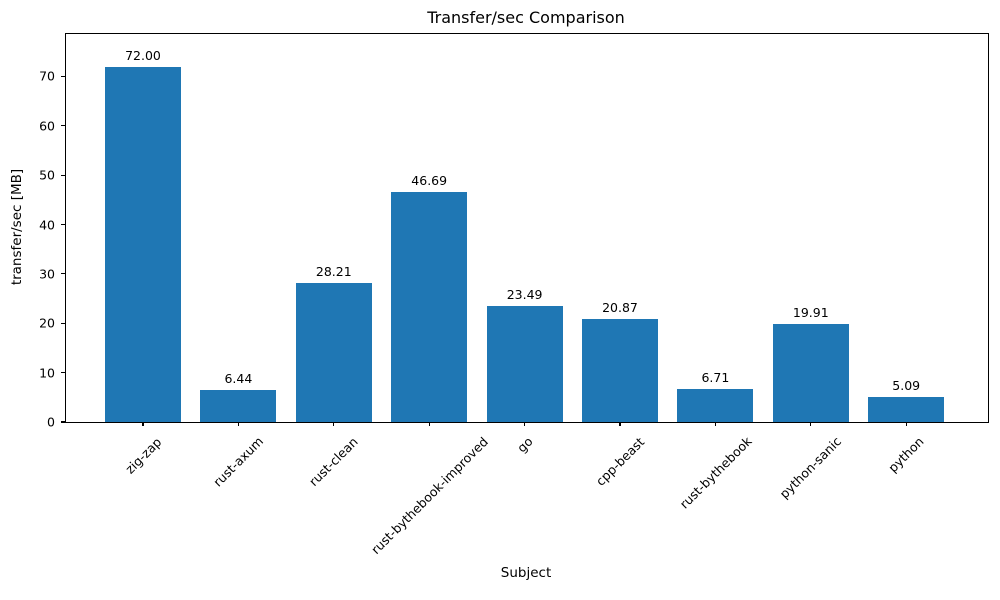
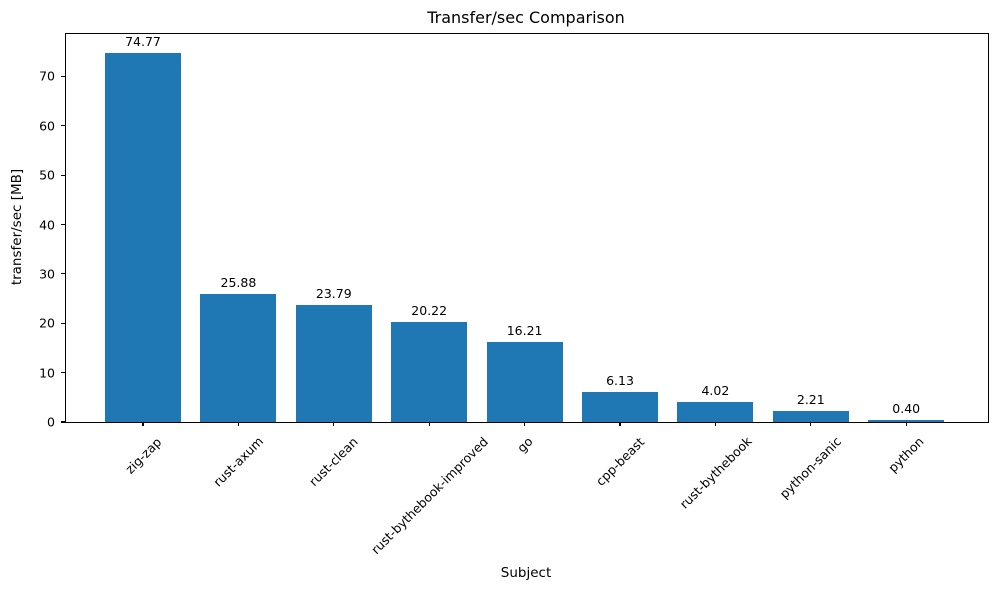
zig-zap: 72.00 -> 74.77
rust-axum: 6.44 -> 25.88
rust-clean: 28.21 -> 23.79
rust-bythebook-improved: 46.69 -> 20.22
go: 23.49 -> 16.21
cpp-beast: 20.87 -> 6.13
rust-bythebook: 6.71 -> 4.02
python-sanic: 19.91 -> 2.21
python: 5.09 -> 0.40
